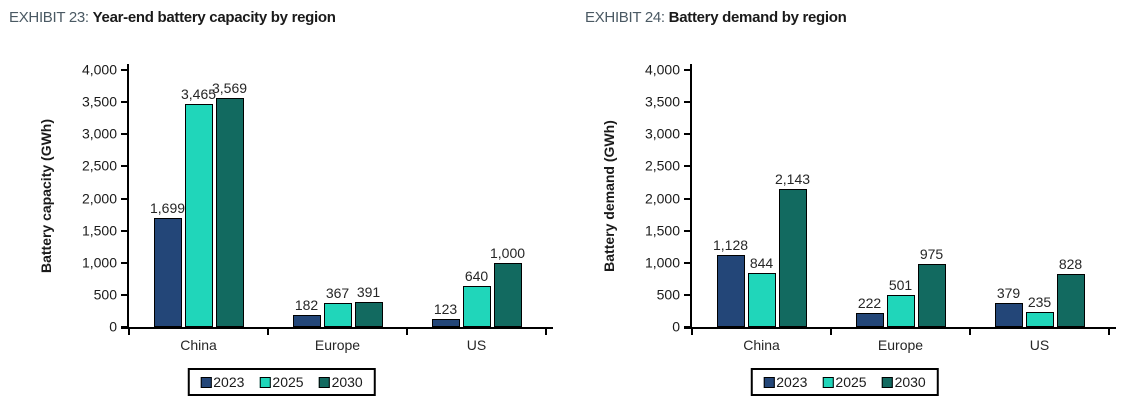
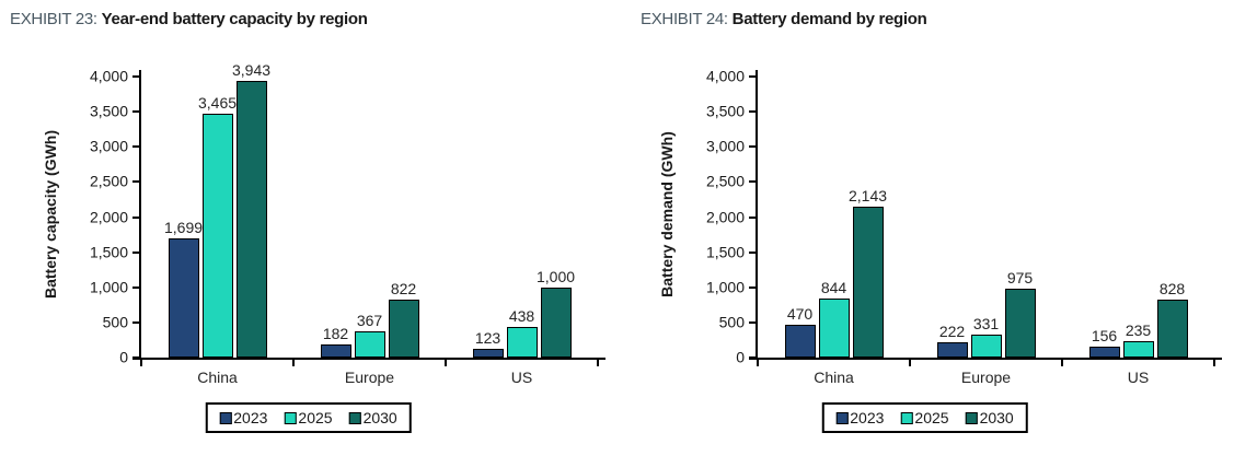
Year-end battery capacity by region/2030/China: 3,569 -> 3,943
Year-end battery capacity by region/2030/Europe: 391 -> 822
Year-end battery capacity by region/2025/US: 640 -> 438
Battery demand by region/2023/China: 1,128 -> 470
Battery demand by region/2025/Europe: 501 -> 331
Battery demand by region/2023/US: 379 -> 156
